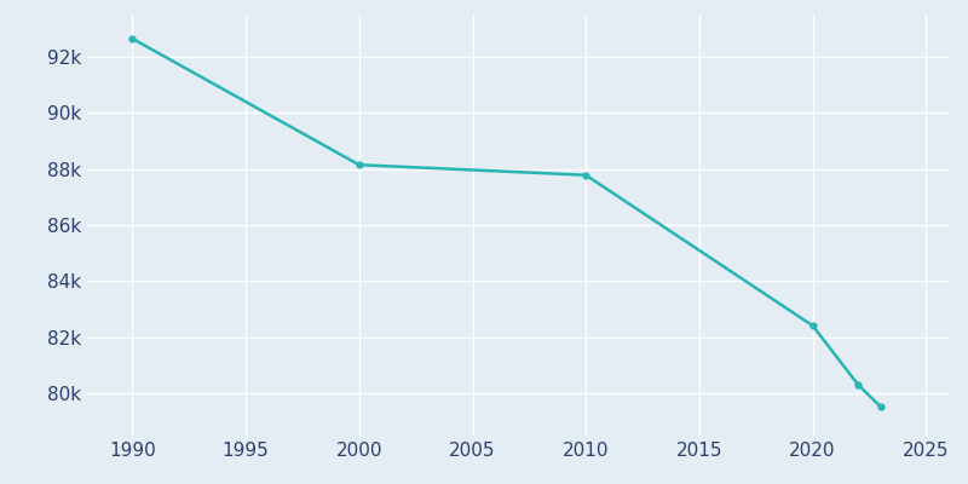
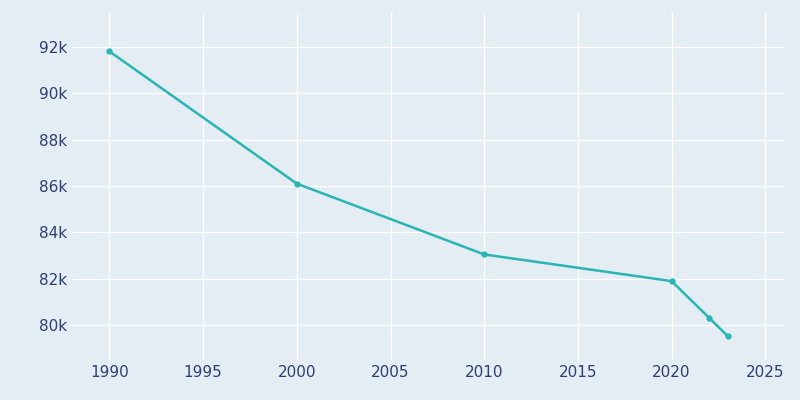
1990: 92.64k -> 91.80k
2000: 88.14k -> 86.10k
2010: 87.78k -> 83.05k
2020: 82.42k -> 81.90k
